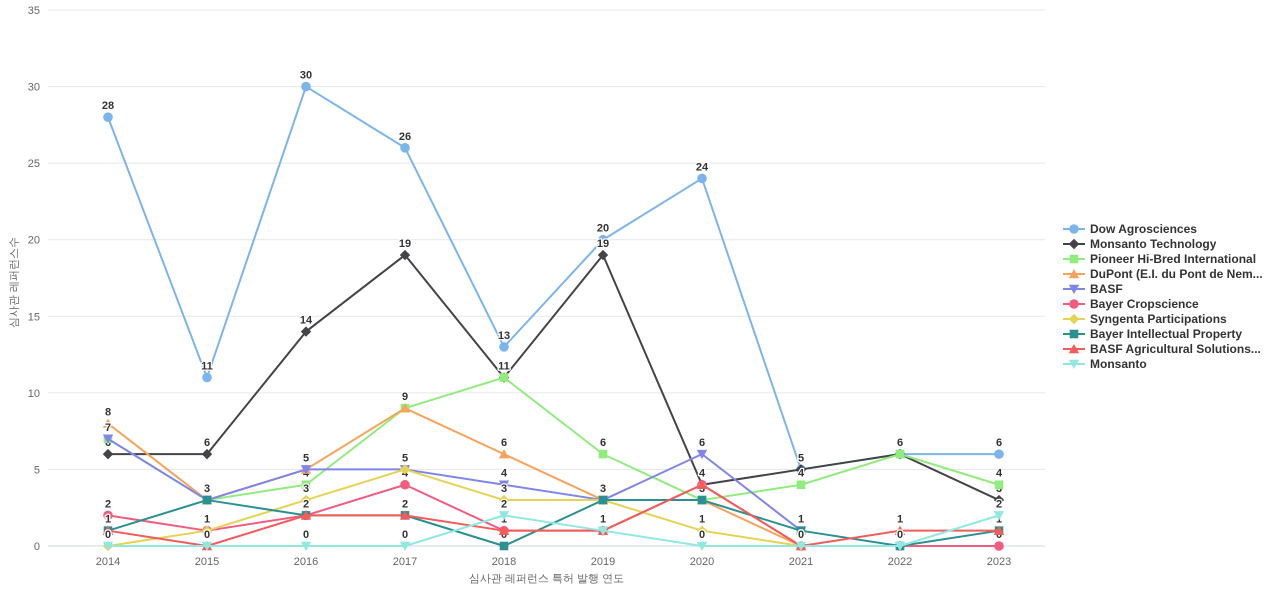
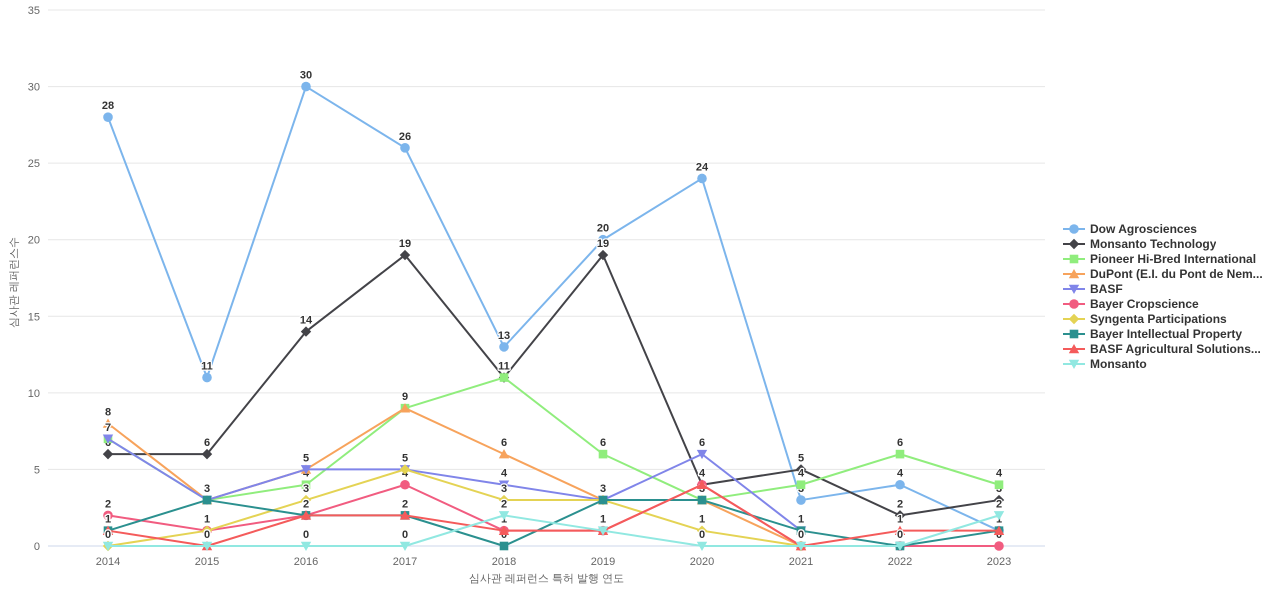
Dow Agrosciences/2021: 5 -> 3
Dow Agrosciences/2022: 6 -> 4
Monsanto Technology/2022: 6 -> 2
Dow Agrosciences/2023: 6 -> 1
